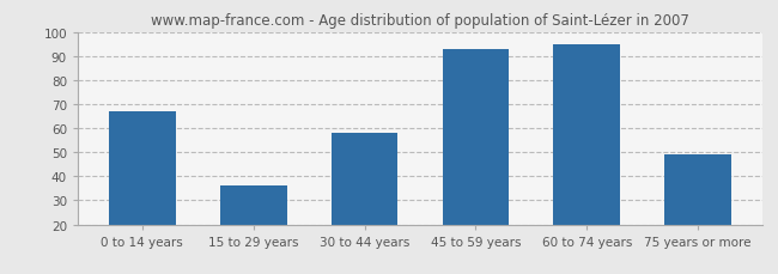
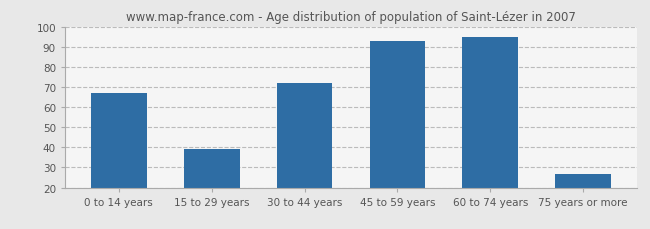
15 to 29 years: 36 -> 39
30 to 44 years: 58 -> 72
75 years or more: 49 -> 27
